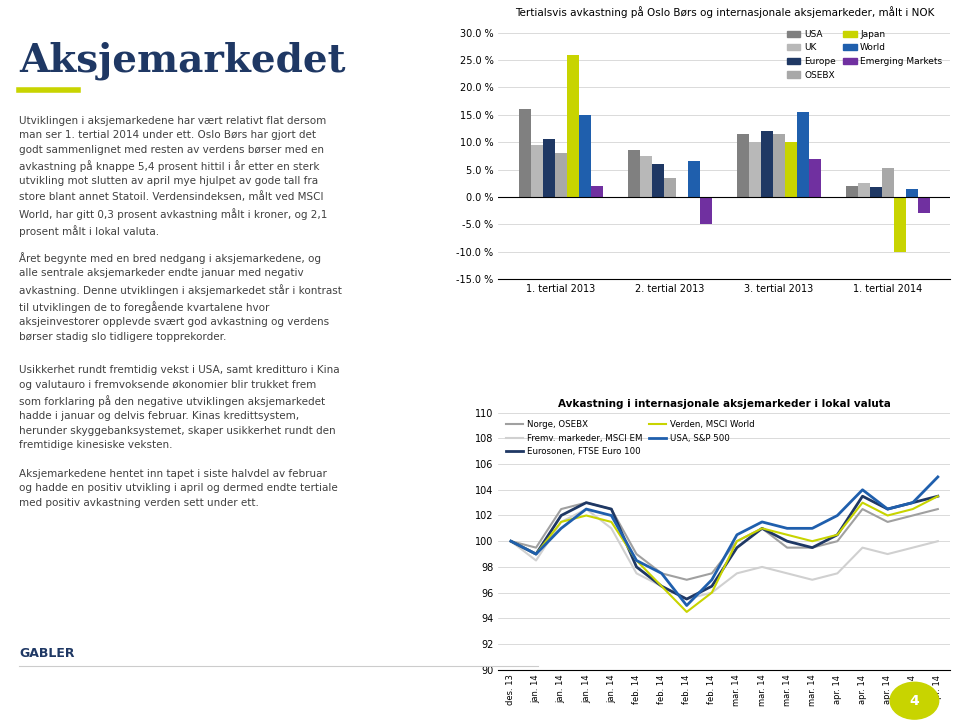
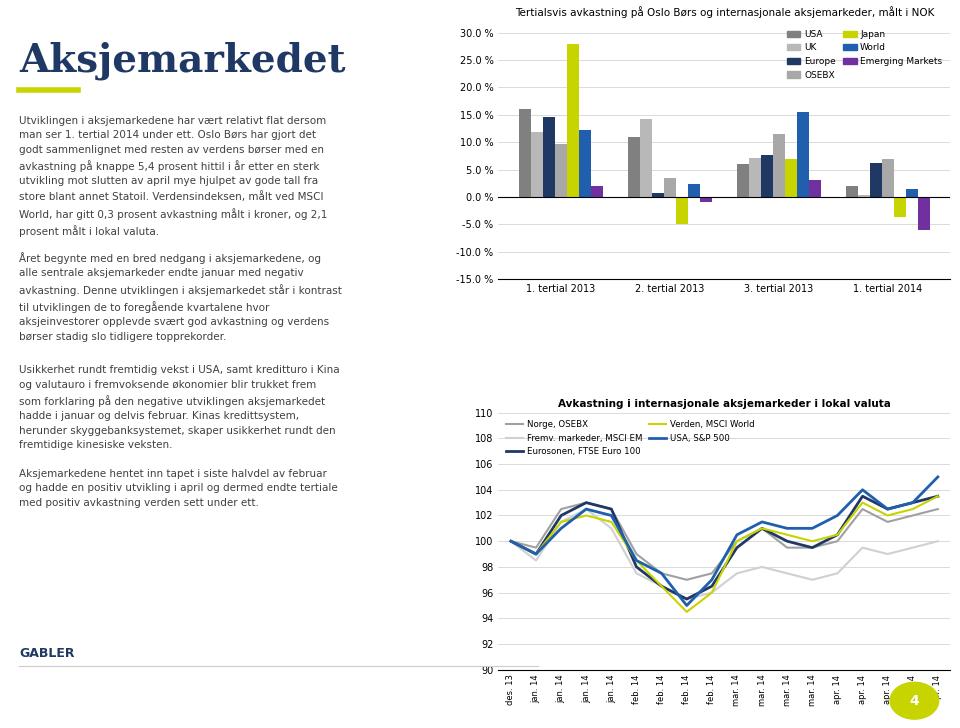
UK/1. tertial 2013: 9.5 % -> 11.8 %
Europe/1. tertial 2013: 10.5 % -> 14.6 %
OSEBX/1. tertial 2013: 8.0 % -> 9.6 %
Japan/1. tertial 2013: 26.0 % -> 28.0 %
World/1. tertial 2013: 15.0 % -> 12.2 %
USA/2. tertial 2013: 8.5 % -> 11.0 %
UK/2. tertial 2013: 7.5 % -> 14.2 %
Europe/2. tertial 2013: 6.0 % -> 0.8 %
Japan/2. tertial 2013: -0.2 % -> -5.0 %
World/2. tertial 2013: 6.5 % -> 2.4 %
Emerging Markets/2. tertial 2013: -5 % -> -1 %
USA/3. tertial 2013: 11.5 % -> 6.0 %
UK/3. tertial 2013: 10.0 % -> 7.2 %
Europe/3. tertial 2013: 12.0 % -> 7.6 %
Japan/3. tertial 2013: 10.0 % -> 7.0 %
Emerging Markets/3. tertial 2013: 7 % -> 3 %
UK/1. tertial 2014: 2.5 % -> 0.4 %
Europe/1. tertial 2014: 1.8 % -> 6.2 %
OSEBX/1. tertial 2014: 5.3 % -> 7.0 %
Japan/1. tertial 2014: -10.0 % -> -3.6 %
Emerging Markets/1. tertial 2014: -3 % -> -6 %
